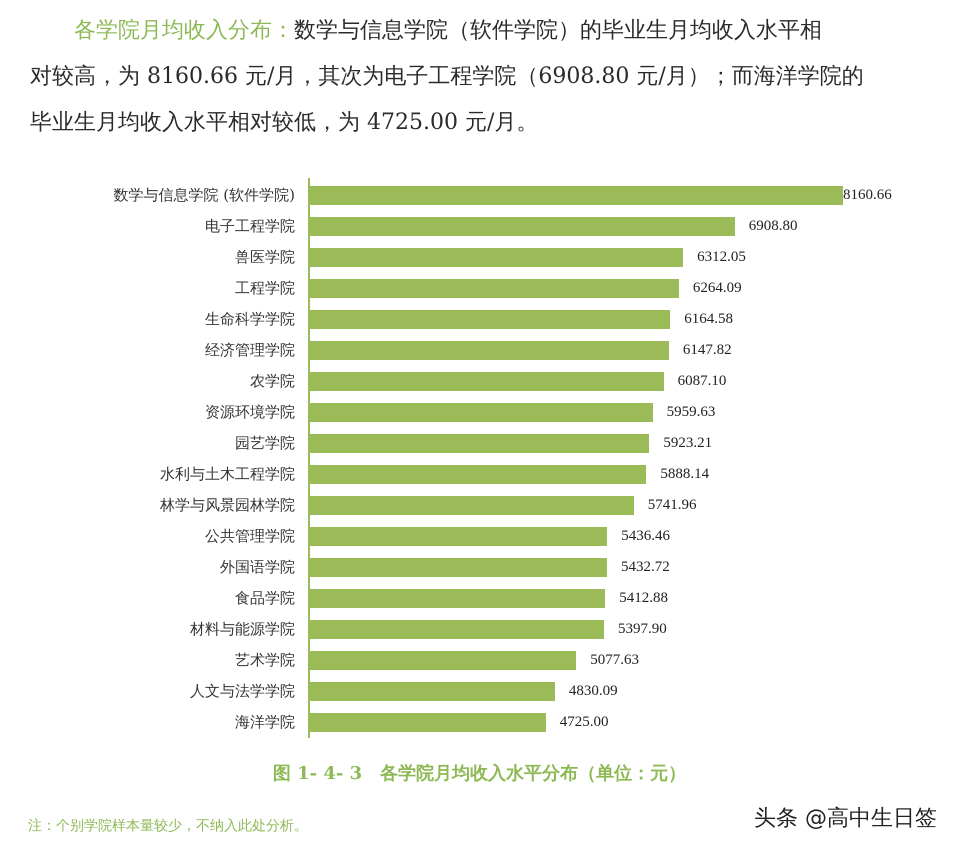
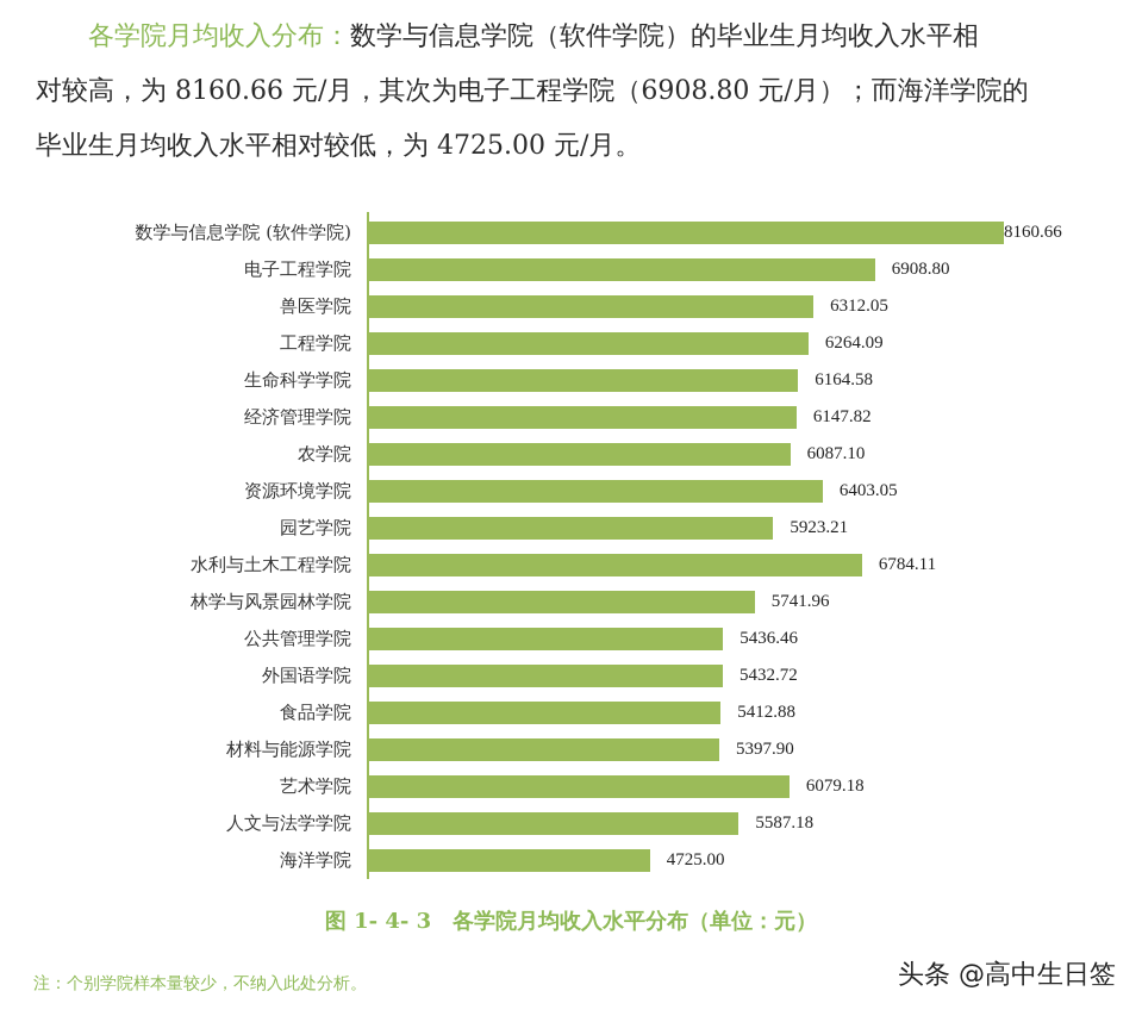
资源环境学院: 5959.63 -> 6403.05
水利与土木工程学院: 5888.14 -> 6784.11
艺术学院: 5077.63 -> 6079.18
人文与法学学院: 4830.09 -> 5587.18
